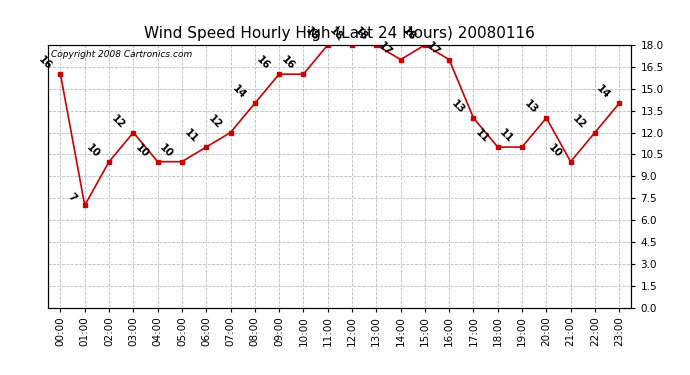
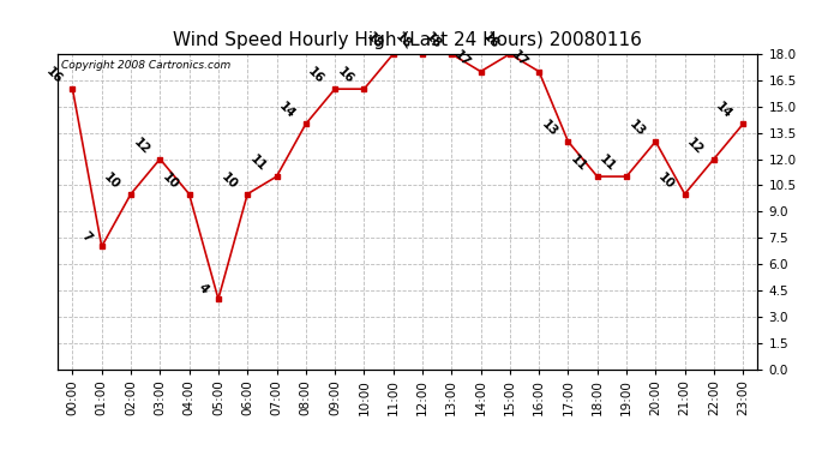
05:00: 10 -> 4
06:00: 11 -> 10
07:00: 12 -> 11
